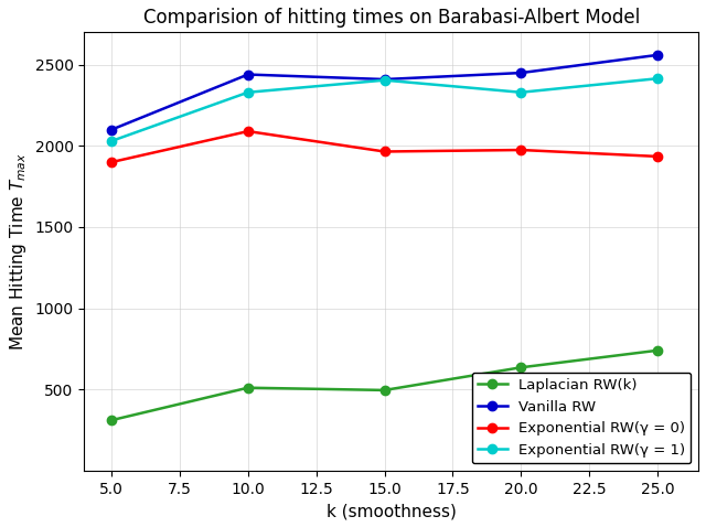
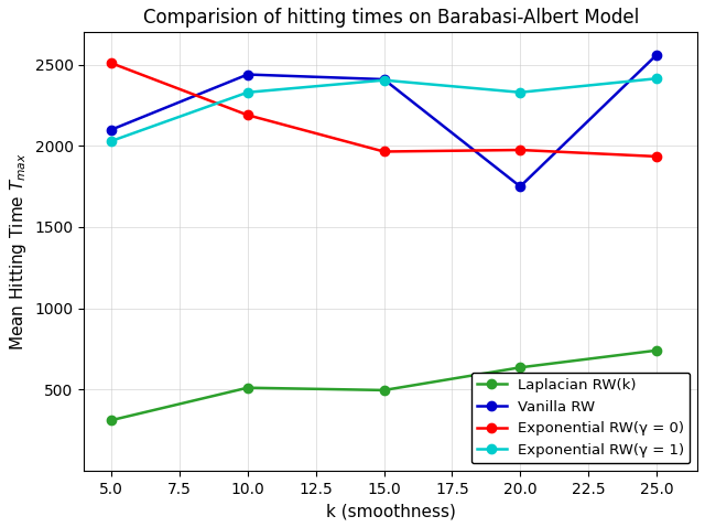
Exponential RW(γ = 0)/5.0: 1900 -> 2510
Exponential RW(γ = 0)/10.0: 2090 -> 2190
Vanilla RW/20.0: 2450 -> 1750
